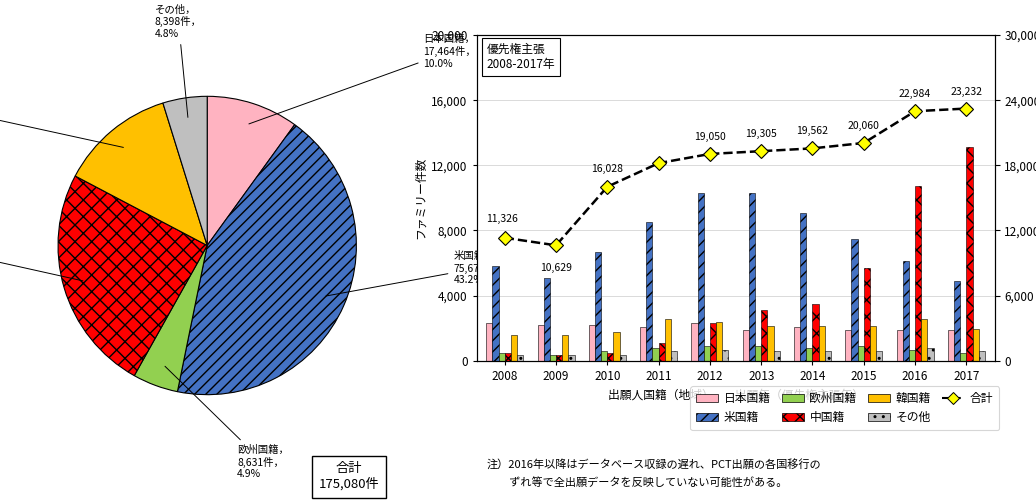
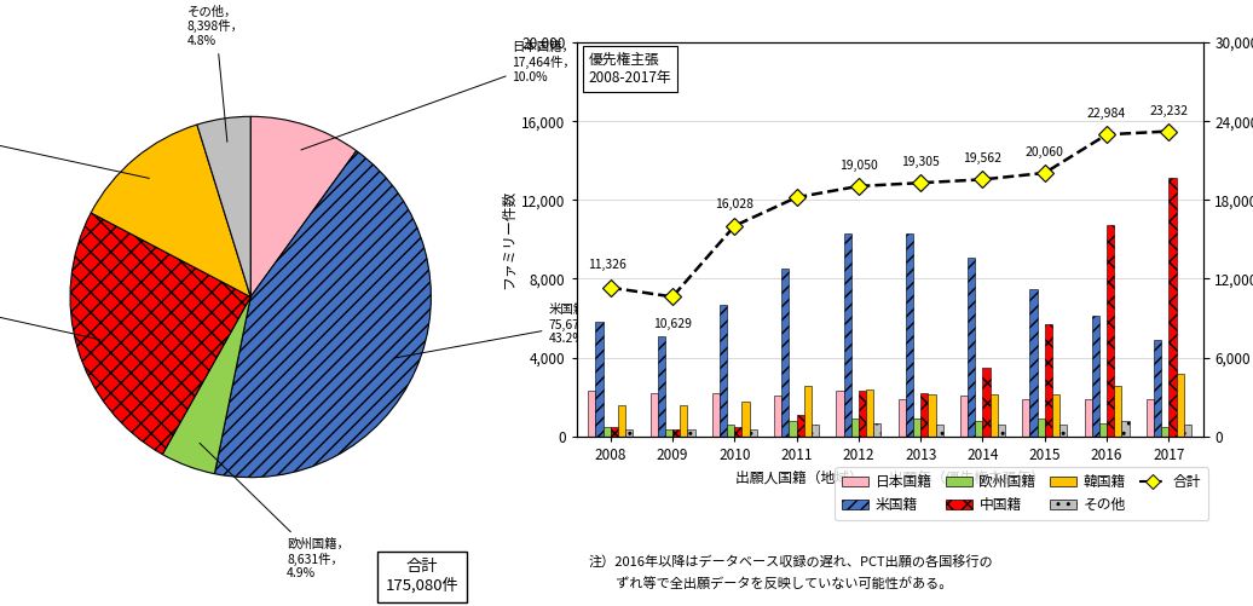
中国籍/2013: 3,100 -> 2,200
韓国籍/2017: 2,000 -> 3,200
